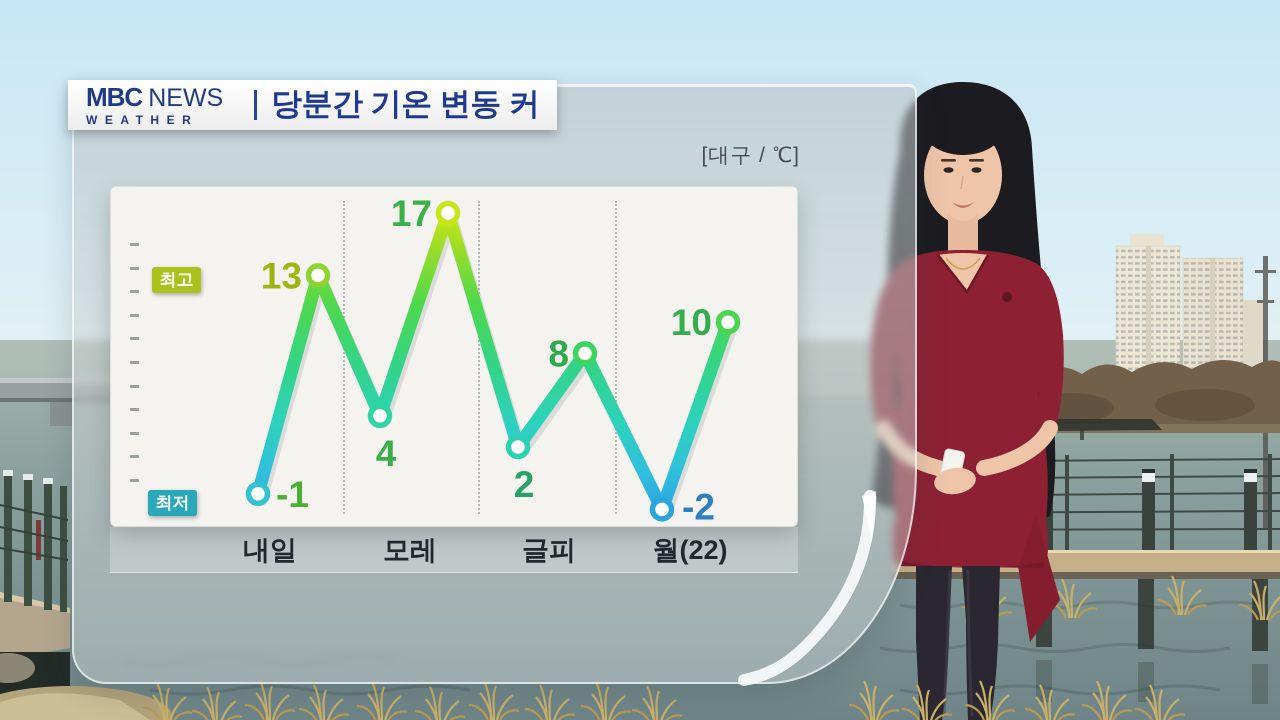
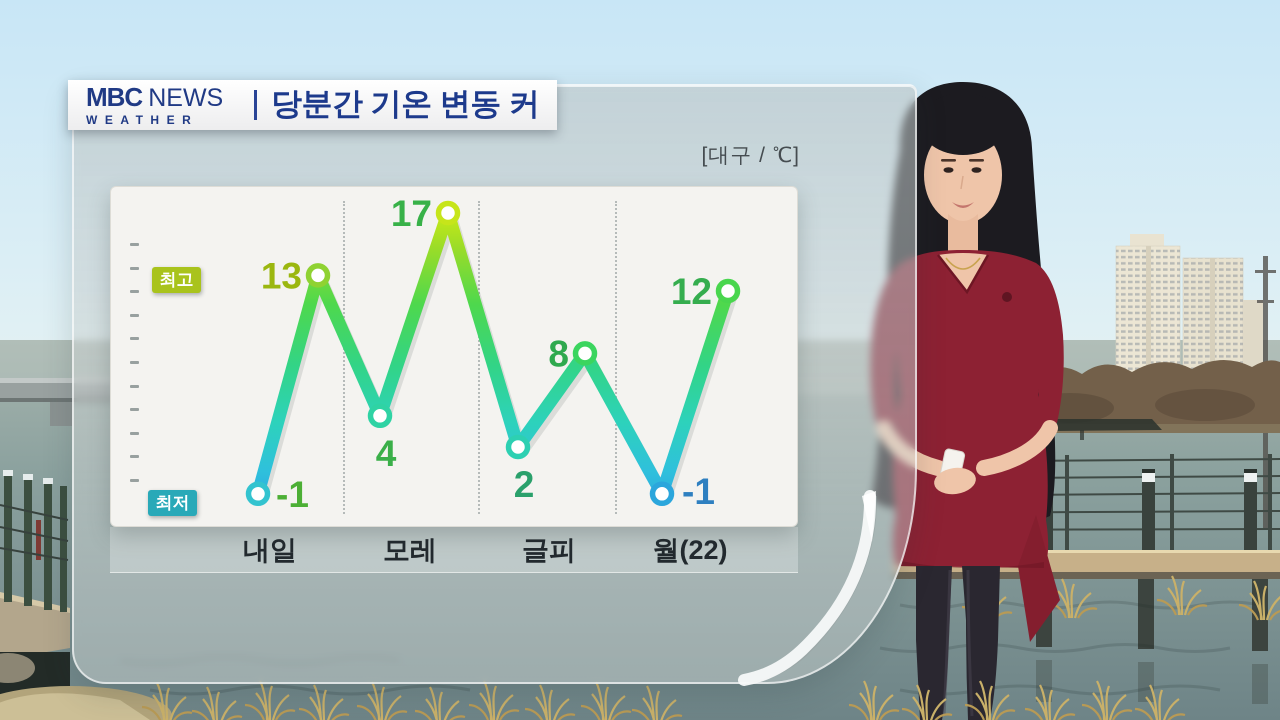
최고/월(22): 10 -> 12
최저/월(22): -2 -> -1
